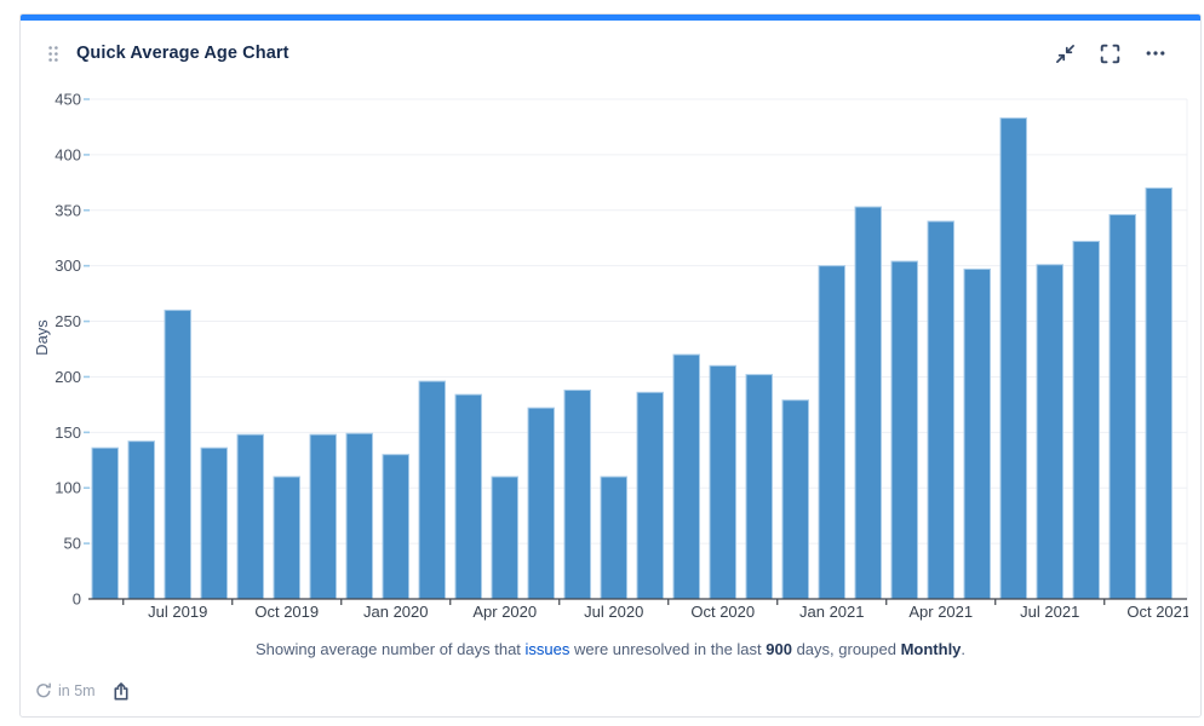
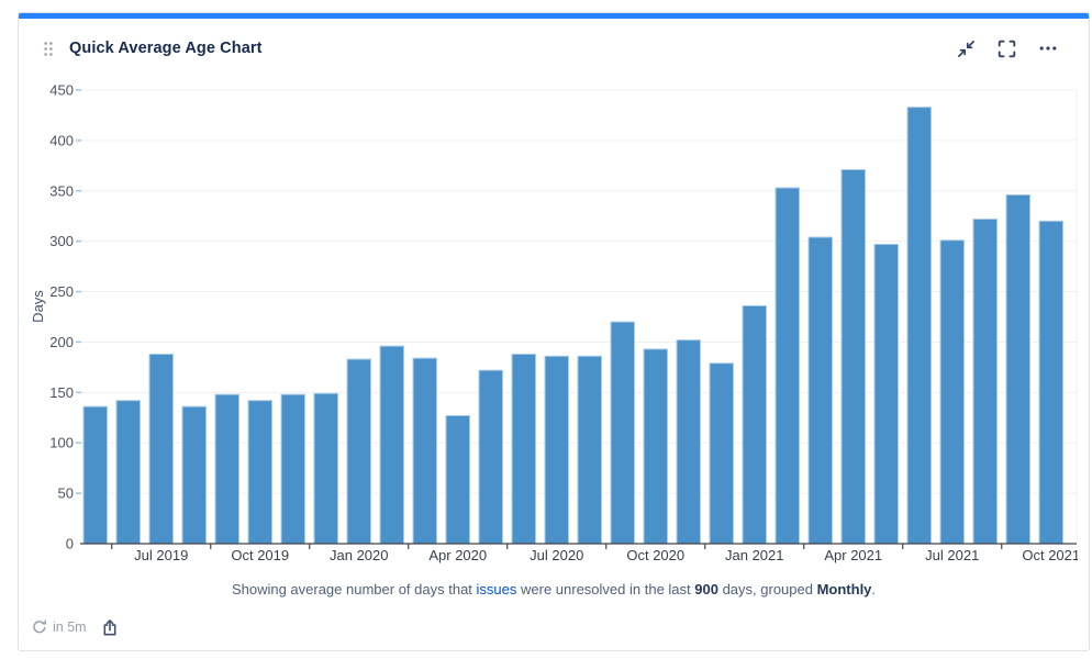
Jul 2019: 260 -> 190
Oct 2019: 110 -> 140
Jan 2020: 130 -> 180
Apr 2020: 110 -> 130
Jul 2020: 110 -> 190
Oct 2020: 210 -> 190
Jan 2021: 300 -> 240
Apr 2021: 340 -> 370
Oct 2021: 370 -> 320
